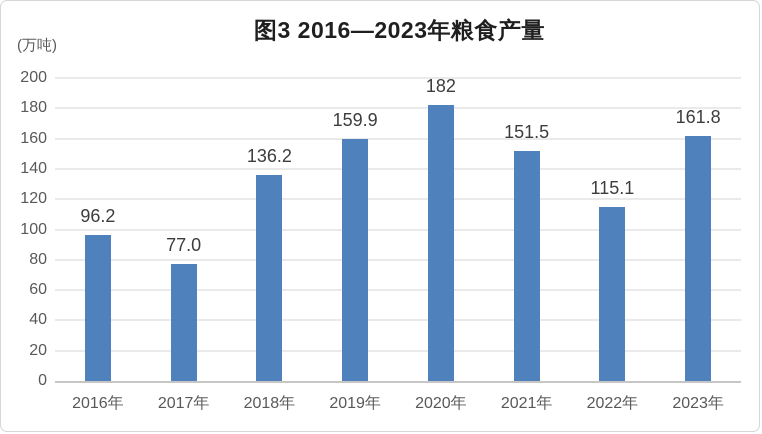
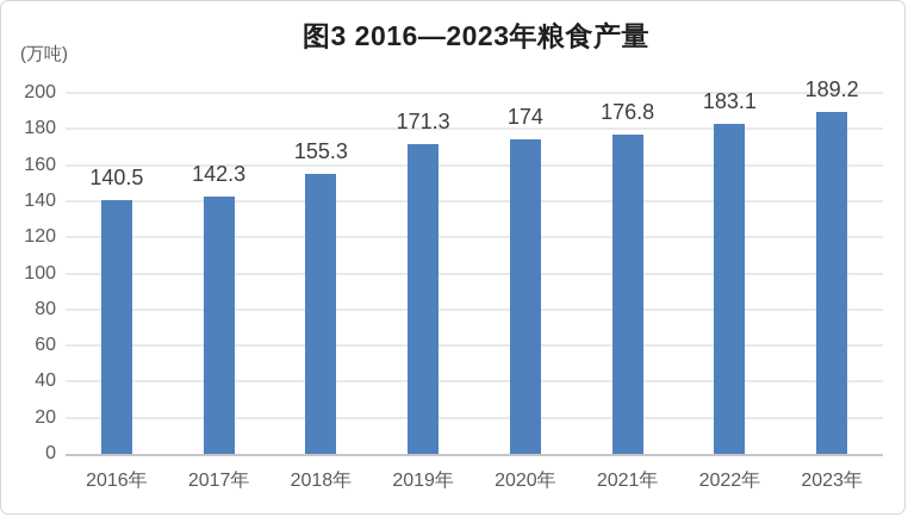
2016年: 96.2 -> 140.5
2017年: 77.0 -> 142.3
2018年: 136.2 -> 155.3
2019年: 159.9 -> 171.3
2020年: 182 -> 174
2021年: 151.5 -> 176.8
2022年: 115.1 -> 183.1
2023年: 161.8 -> 189.2
